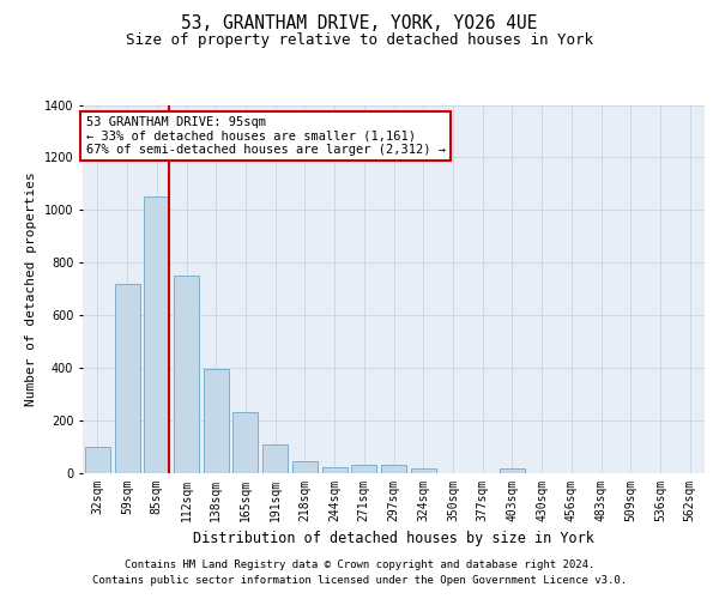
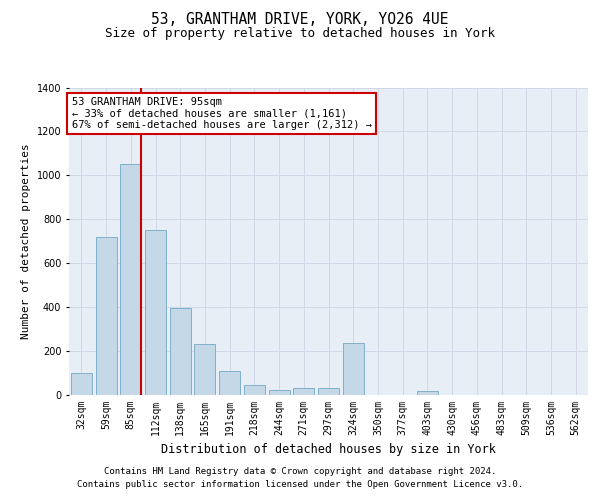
324sqm: 20 -> 235
